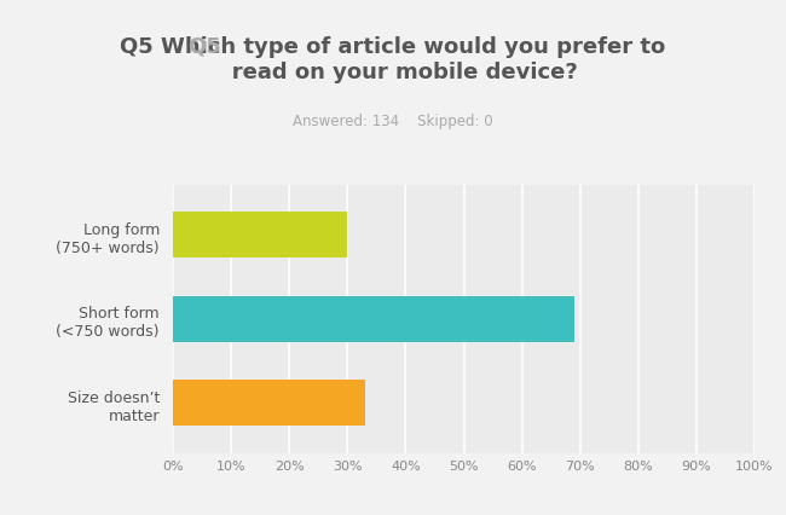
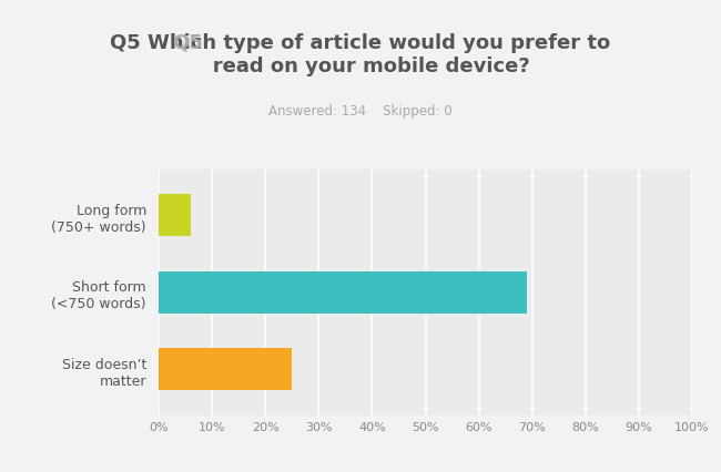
Long form (750+ words): 30% -> 6%
Size doesn’t matter: 33% -> 25%
